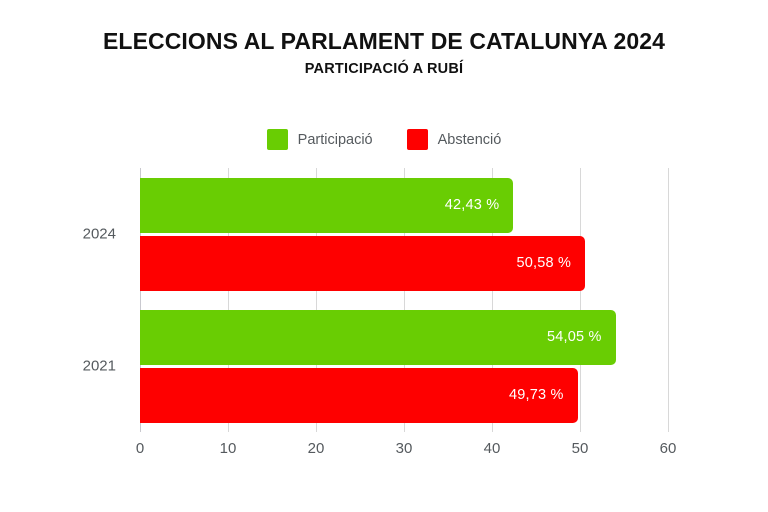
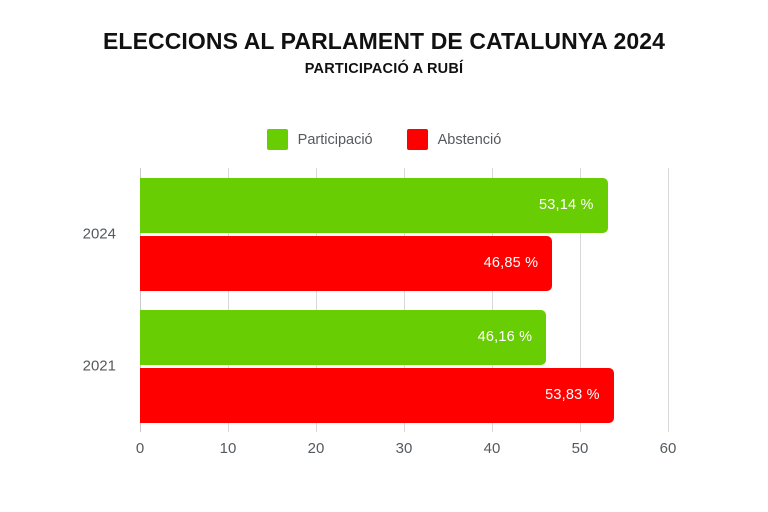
Participació/2024: 42,43 -> 53,14
Abstenció/2024: 50,58 -> 46,85
Participació/2021: 54,05 -> 46,16
Abstenció/2021: 49,73 -> 53,83
